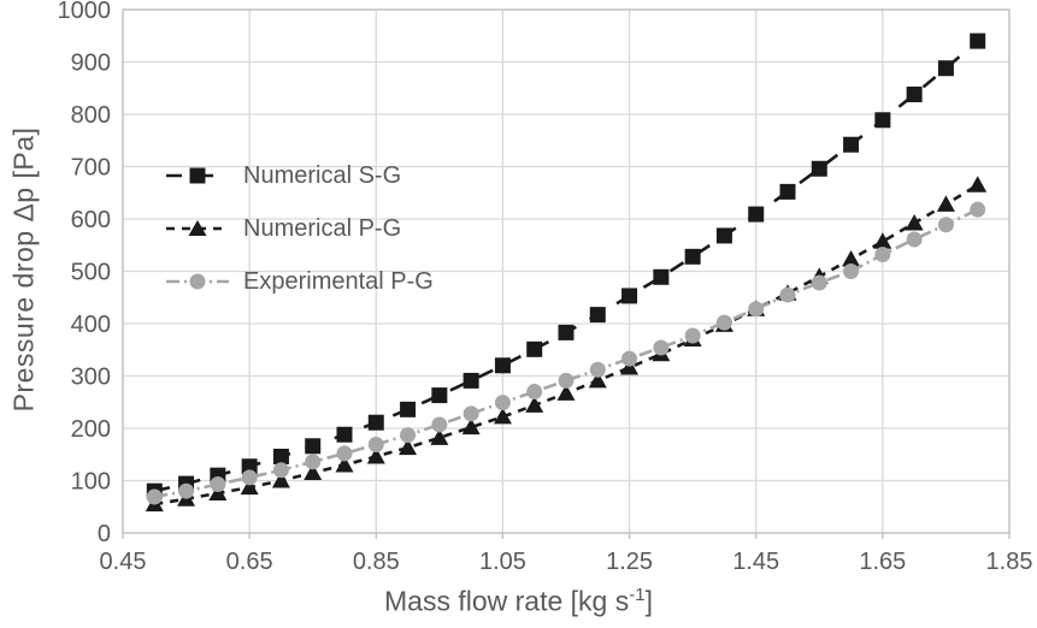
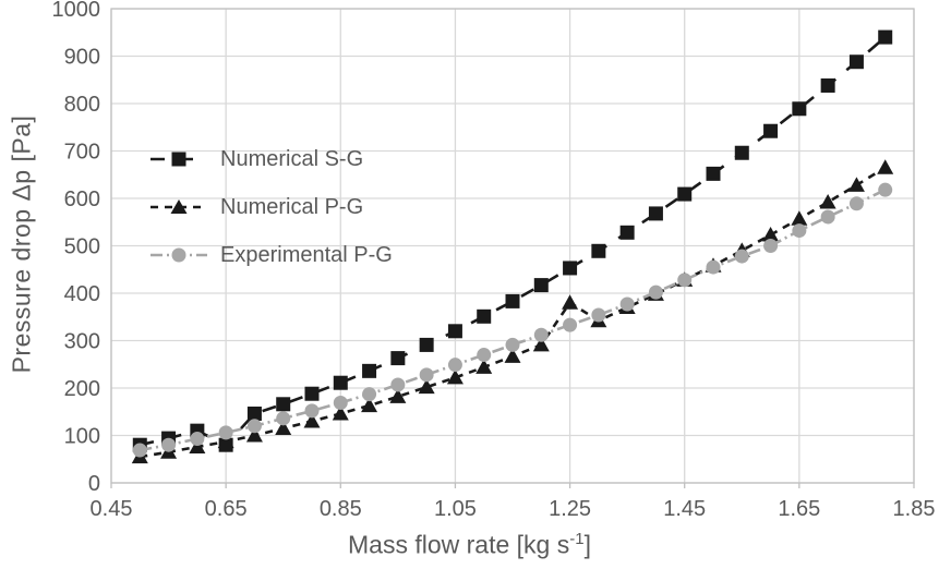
Numerical S-G/0.65: 130 -> 80
Numerical P-G/1.25: 320 -> 380
